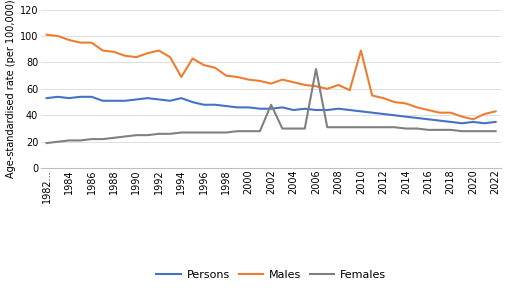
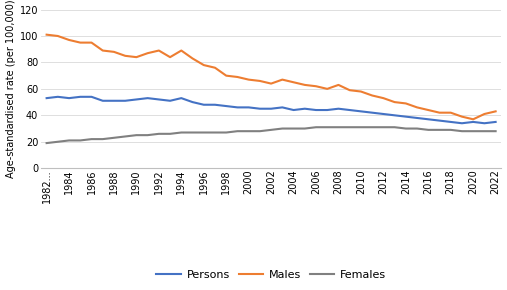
Males/1994: 69 -> 89
Females/2002: 48 -> 29
Females/2006: 75 -> 31
Males/2010: 89 -> 58
